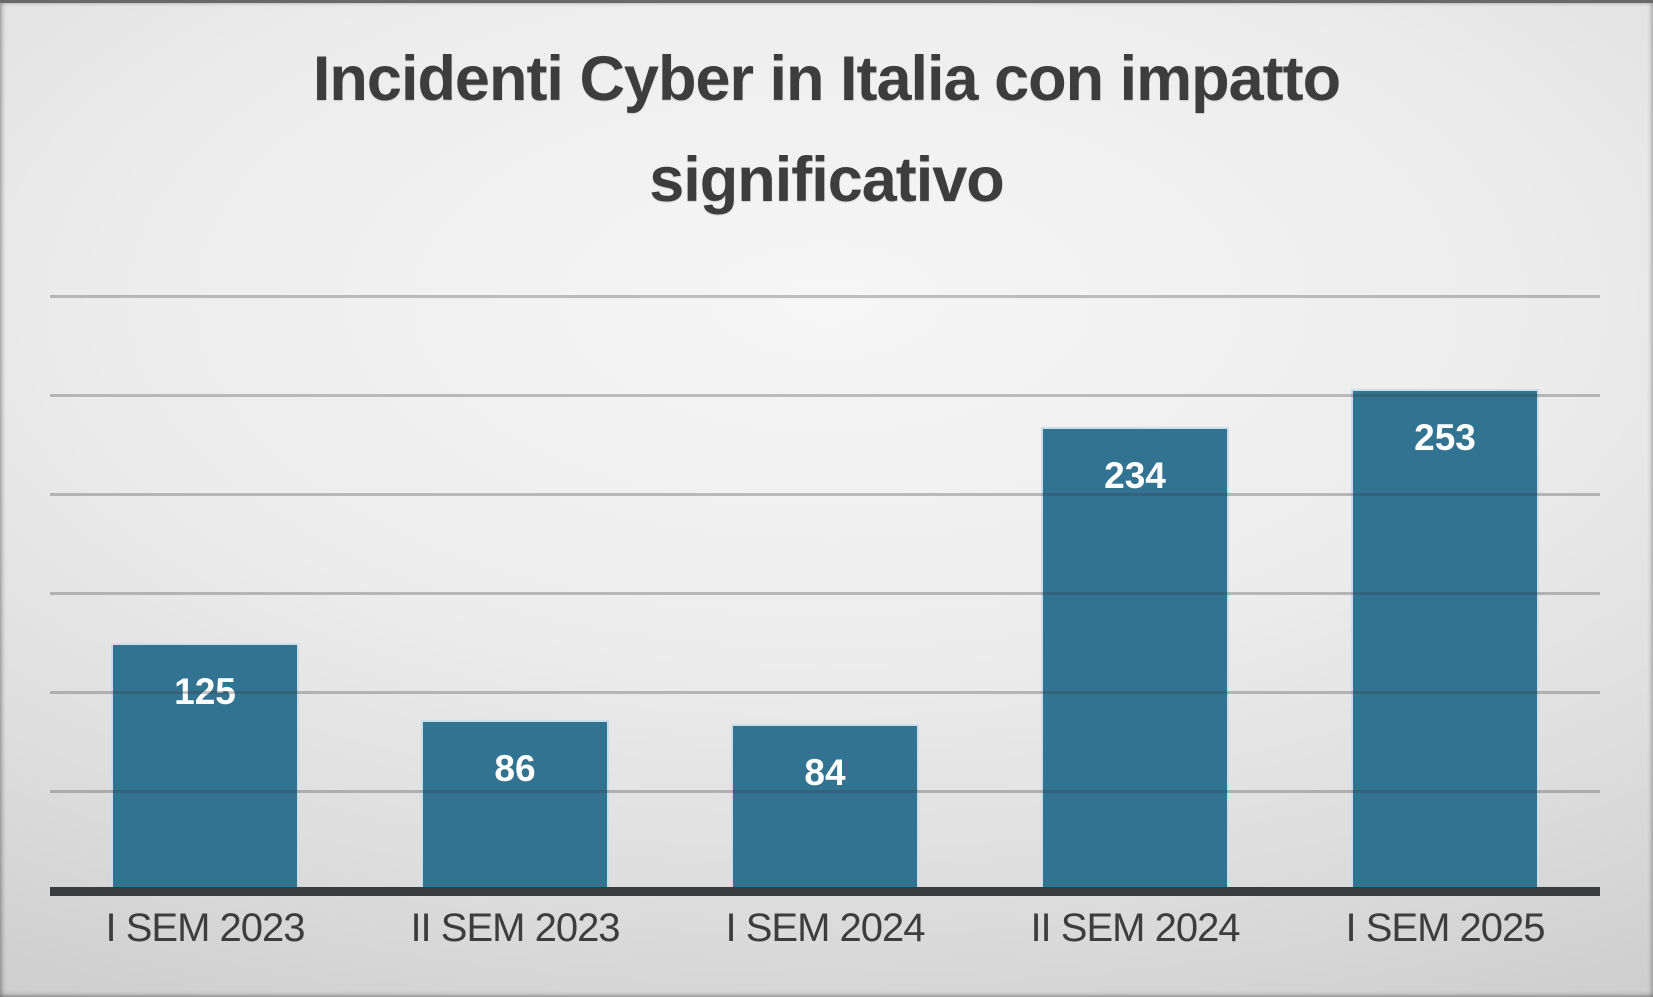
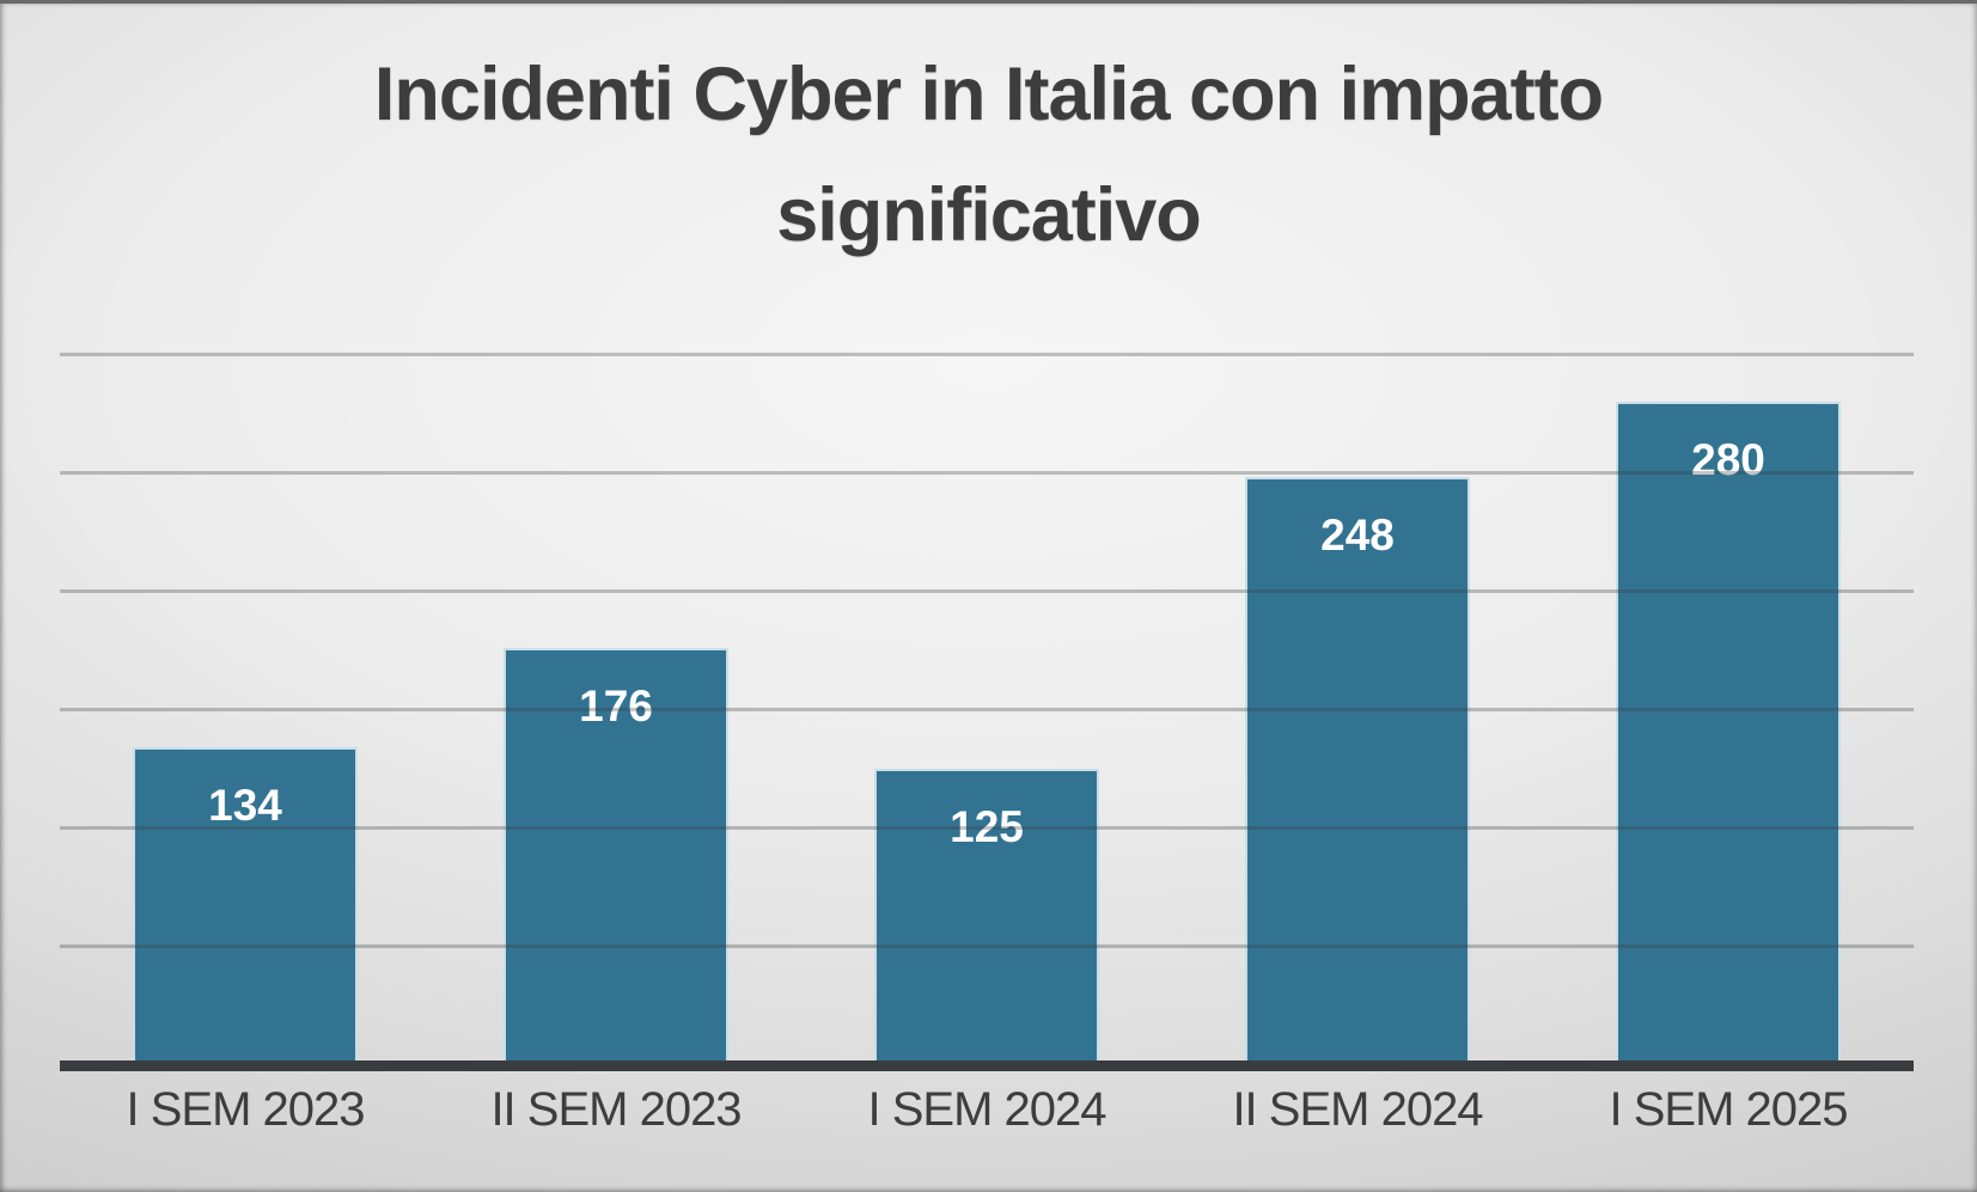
I SEM 2023: 125 -> 134
II SEM 2023: 86 -> 176
I SEM 2024: 84 -> 125
II SEM 2024: 234 -> 248
I SEM 2025: 253 -> 280
